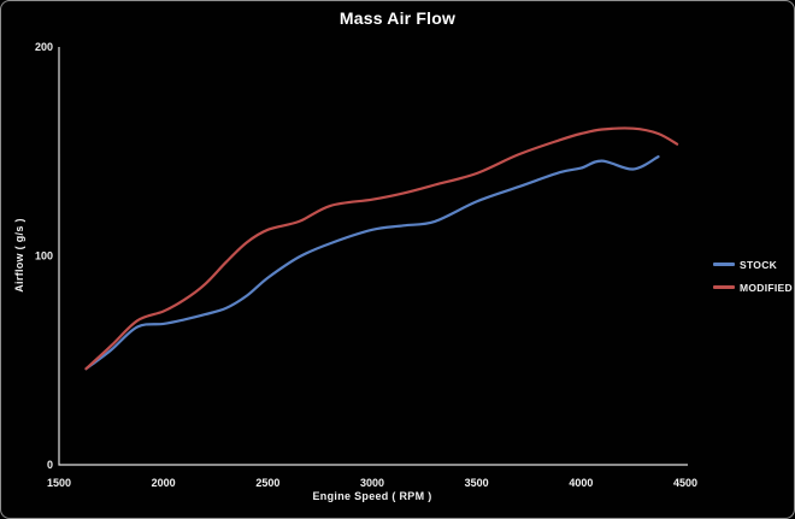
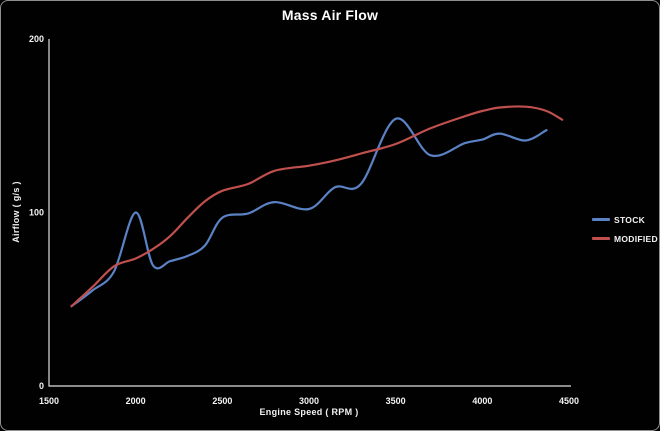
STOCK/2000: 68 -> 100
STOCK/2500: 90 -> 97
STOCK/3000: 112 -> 102
STOCK/3500: 126 -> 154
